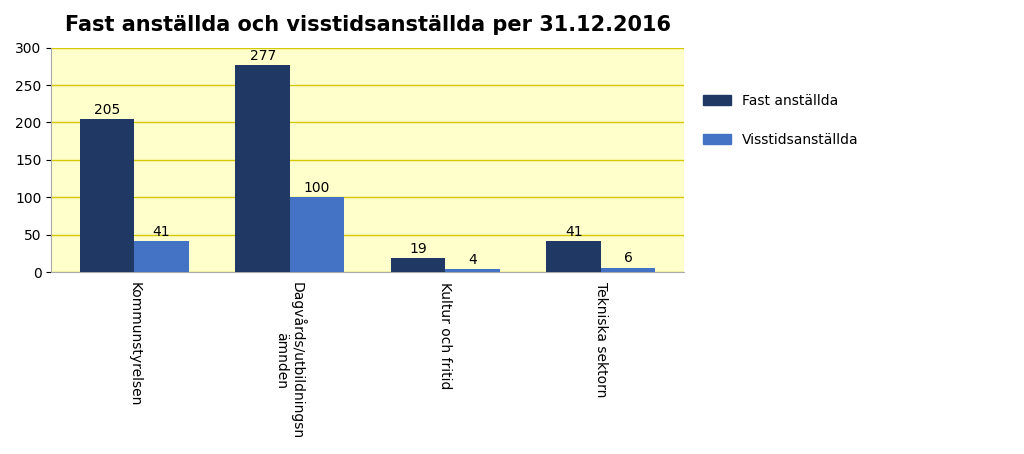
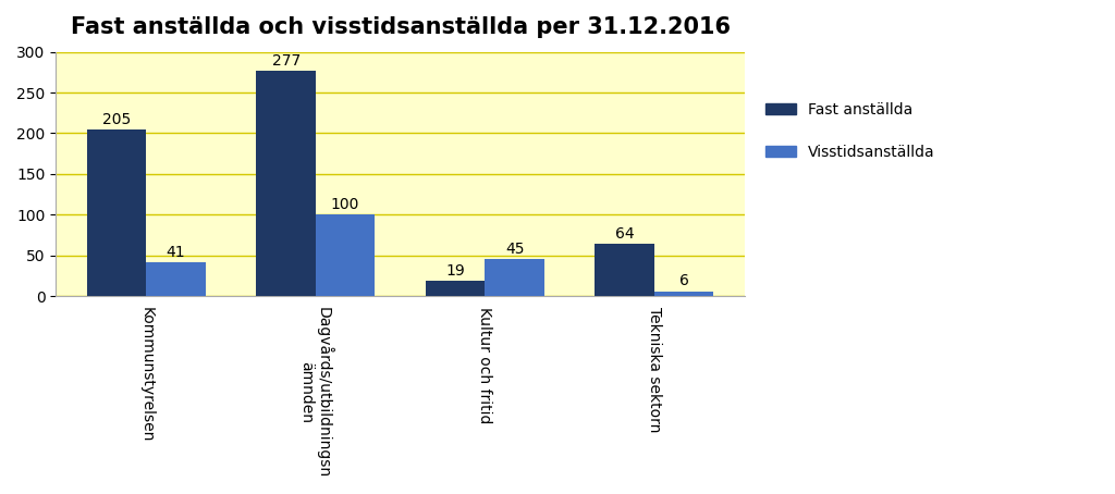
Visstidsanställda/Kultur och fritid: 4 -> 45
Fast anställda/Tekniska sektorn: 41 -> 64
